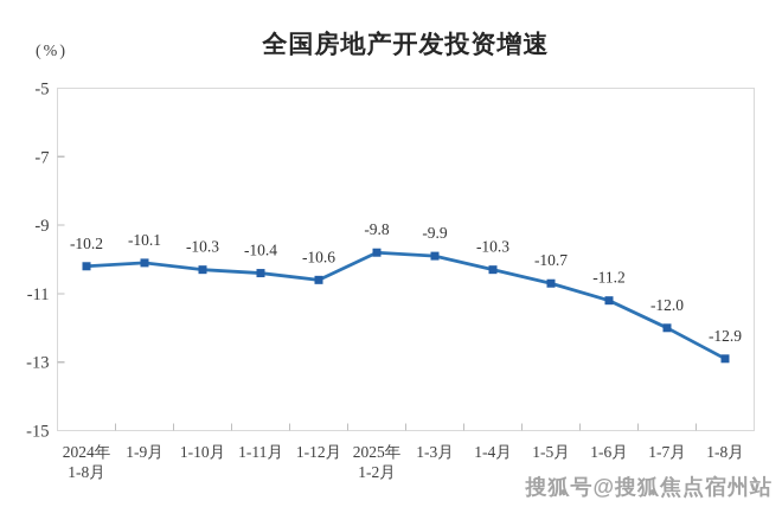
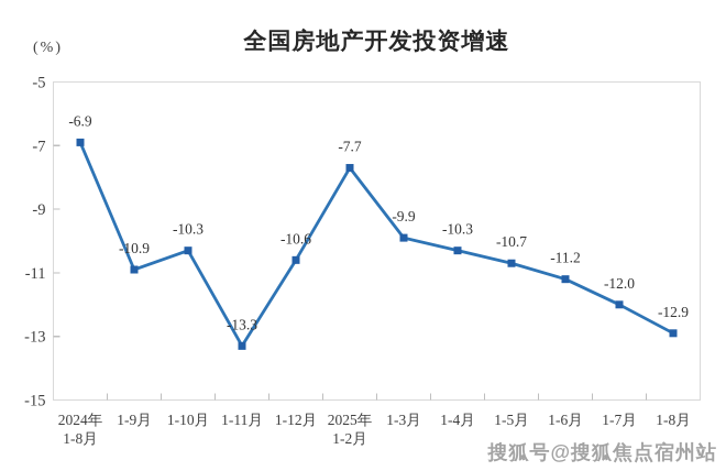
2024年 1-8月: -10.2 -> -6.9
1-9月: -10.1 -> -10.9
1-11月: -10.4 -> -13.3
2025年 1-2月: -9.8 -> -7.7
